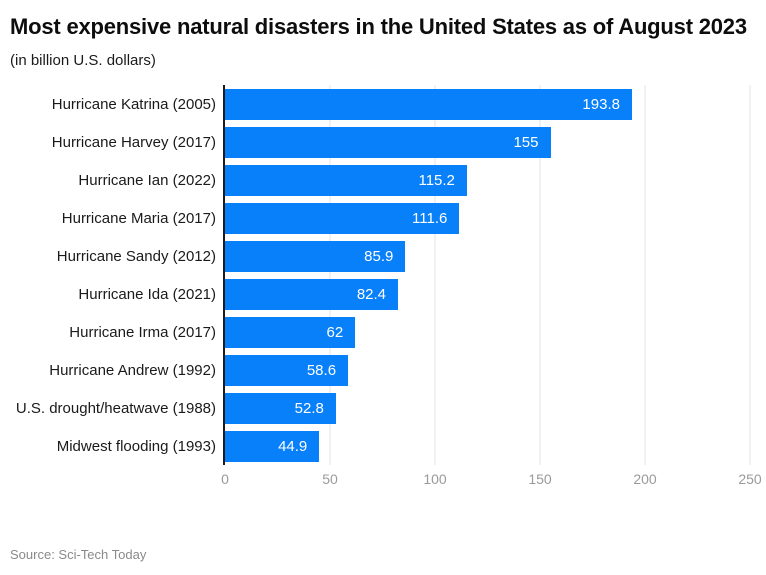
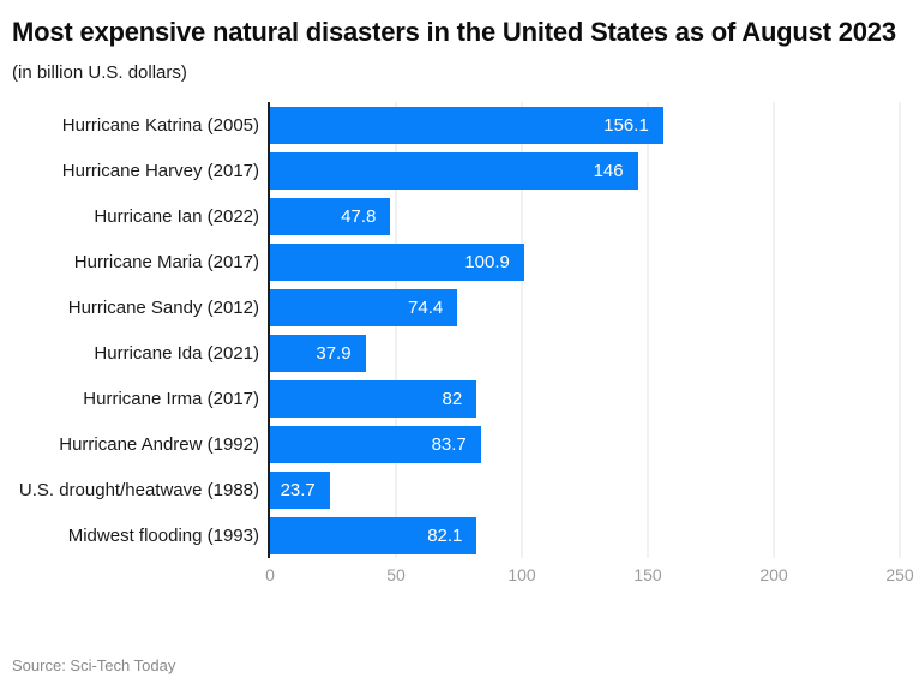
Hurricane Katrina (2005): 193.8 -> 156.1
Hurricane Harvey (2017): 155 -> 146
Hurricane Ian (2022): 115.2 -> 47.8
Hurricane Maria (2017): 111.6 -> 100.9
Hurricane Sandy (2012): 85.9 -> 74.4
Hurricane Ida (2021): 82.4 -> 37.9
Hurricane Irma (2017): 62 -> 82
Hurricane Andrew (1992): 58.6 -> 83.7
U.S. drought/heatwave (1988): 52.8 -> 23.7
Midwest flooding (1993): 44.9 -> 82.1
